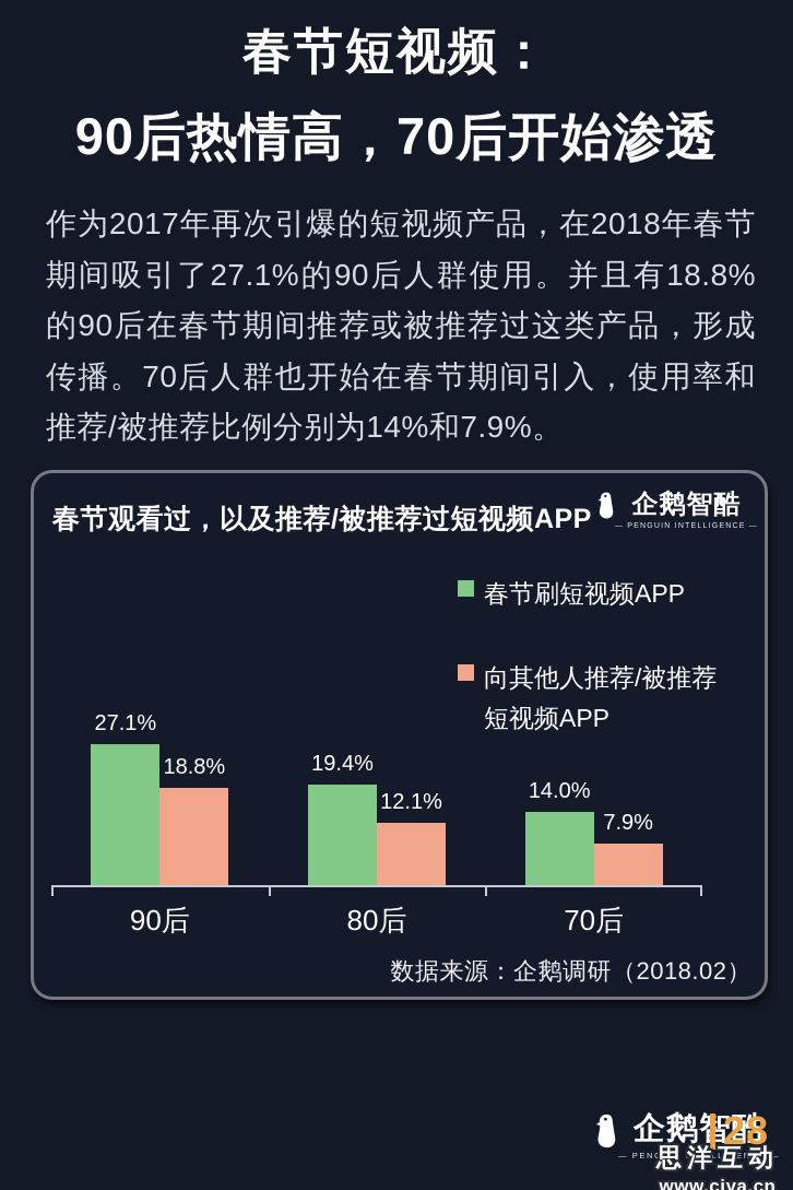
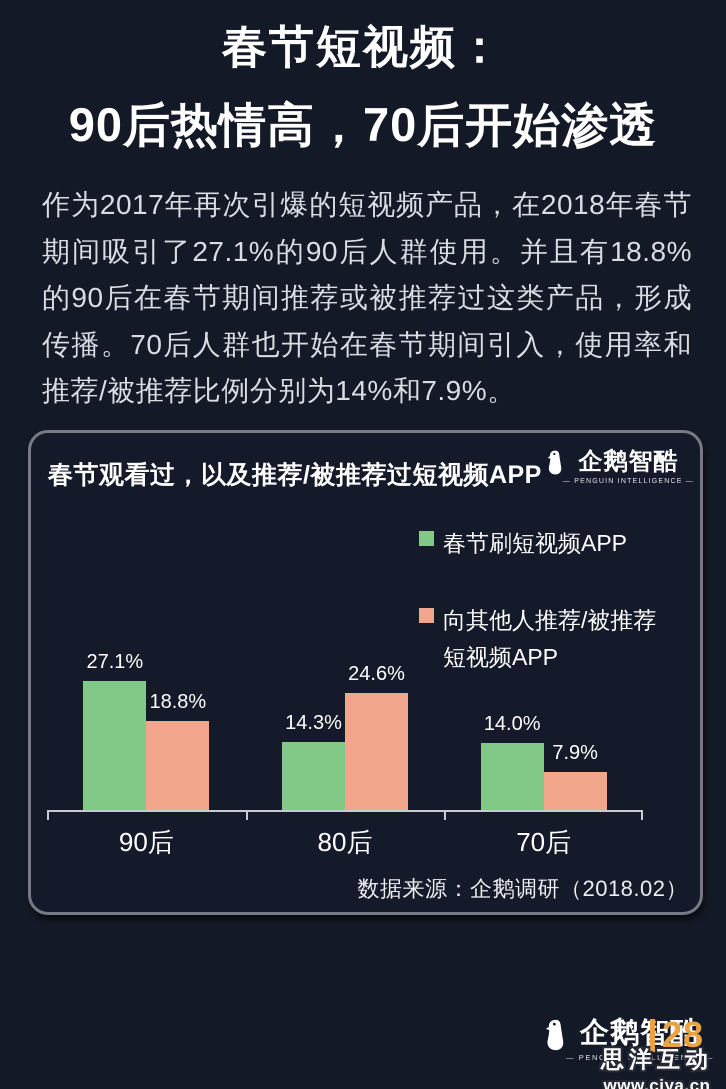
春节刷短视频APP/80后: 19.4% -> 14.3%
向其他人推荐/被推荐短视频APP/80后: 12.1% -> 24.6%
